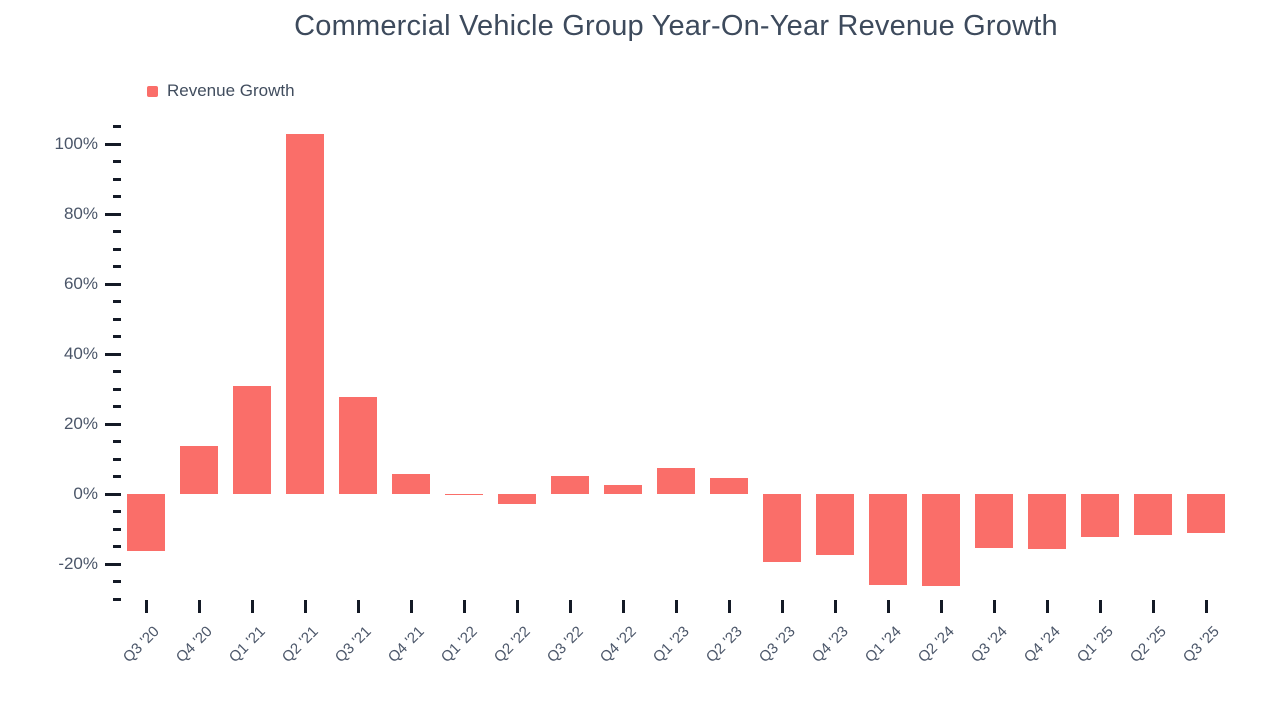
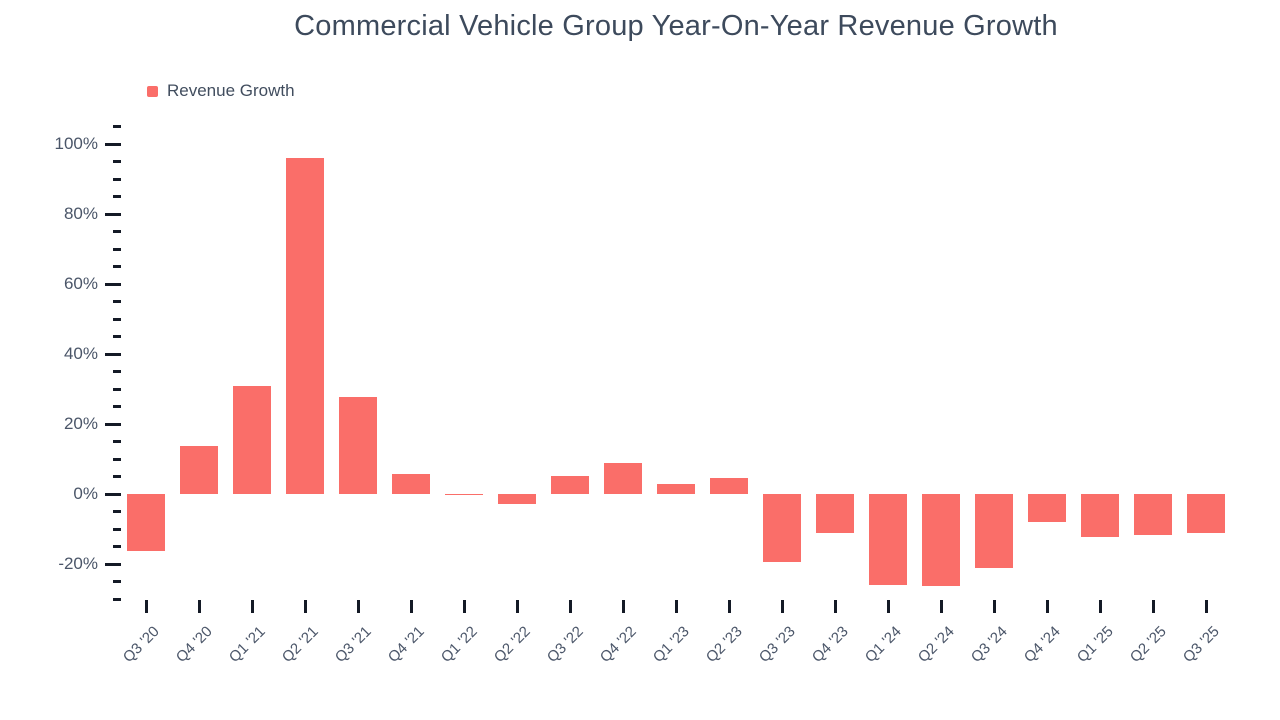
Q2 '21: 103% -> 96%
Q4 '22: 2% -> 9%
Q1 '23: 7% -> 3%
Q4 '23: -17% -> -11%
Q3 '24: -15% -> -21%
Q4 '24: -16% -> -8%
